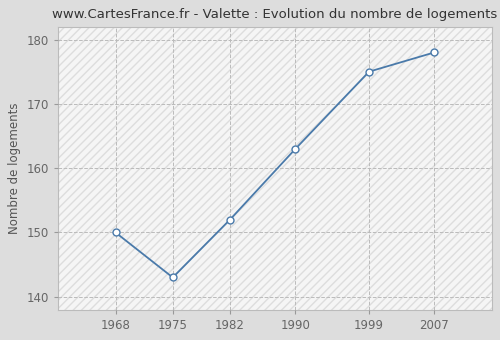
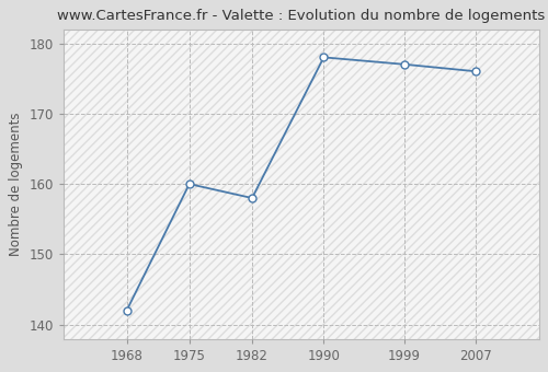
1968: 150 -> 142
1975: 143 -> 160
1982: 152 -> 158
1990: 163 -> 178
1999: 175 -> 177
2007: 178 -> 176
